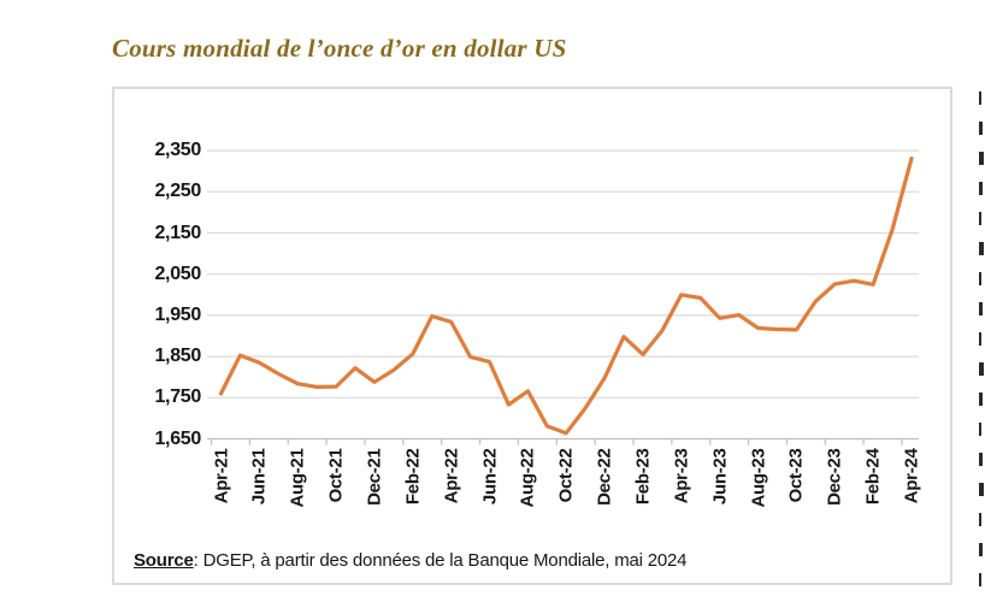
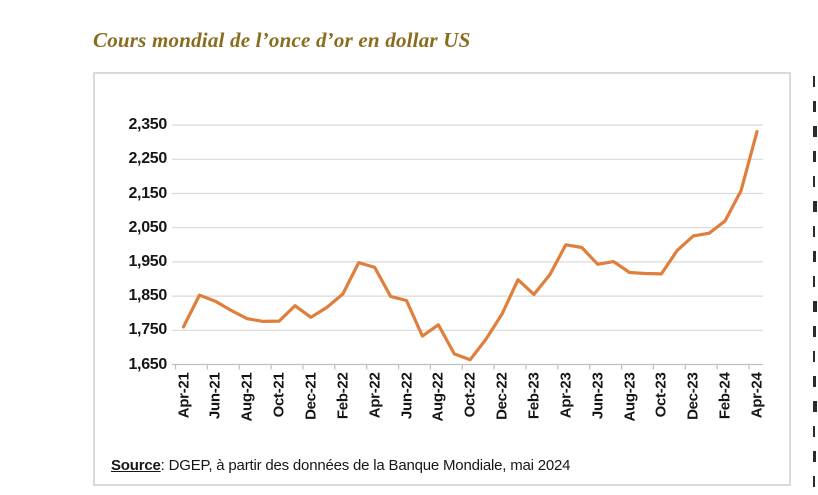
Feb-24: 2020 -> 2070
